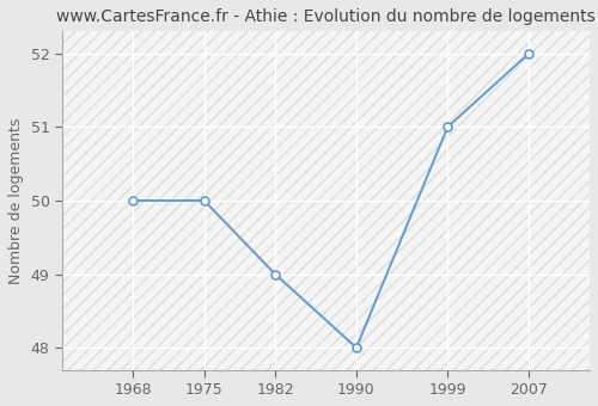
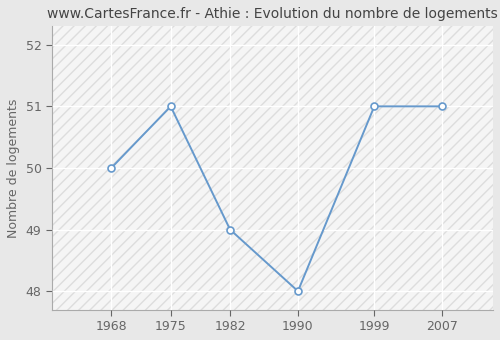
1975: 50 -> 51
2007: 52 -> 51
